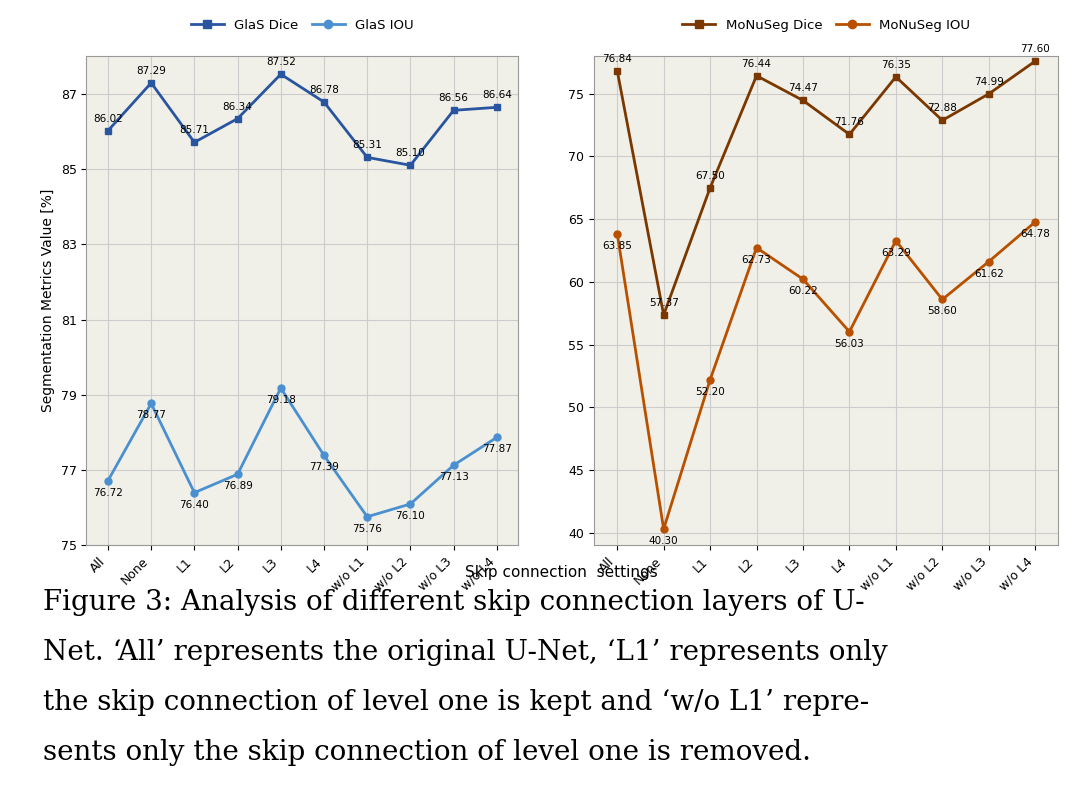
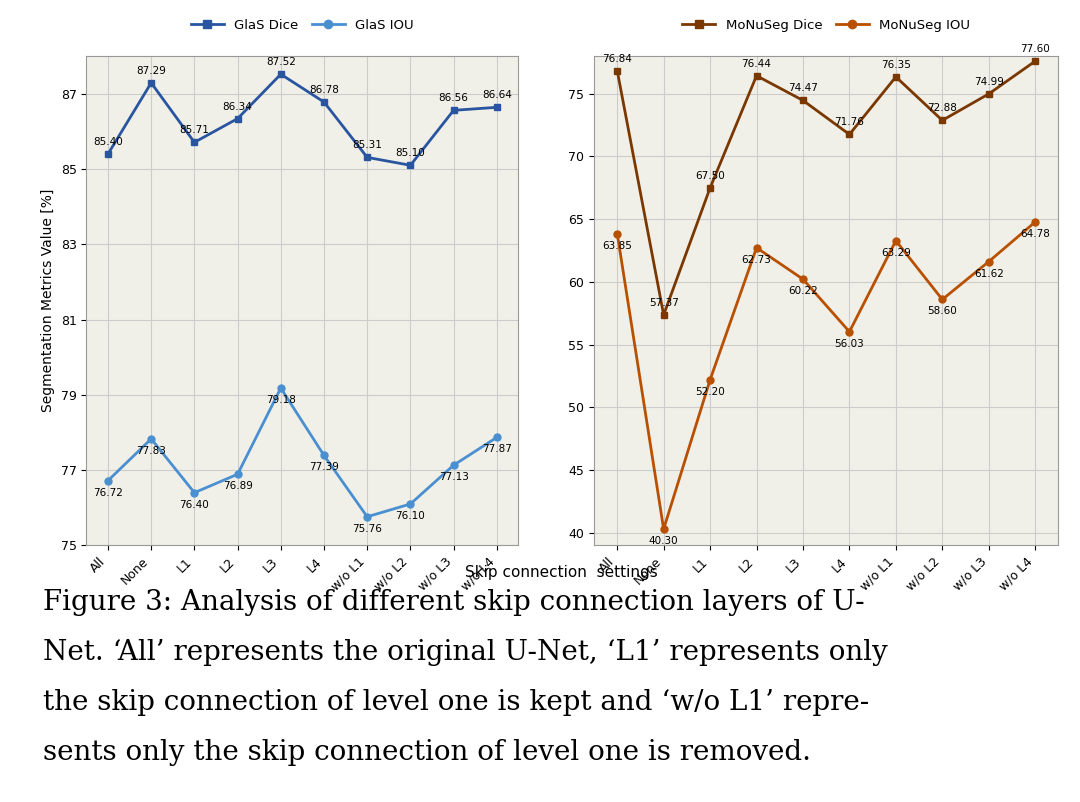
GlaS Dice/All: 86.02 -> 85.40
GlaS IOU/None: 78.77 -> 77.83
